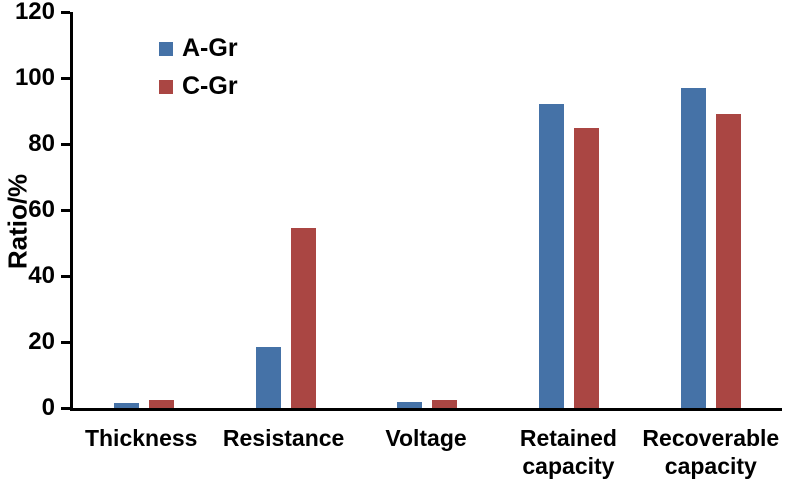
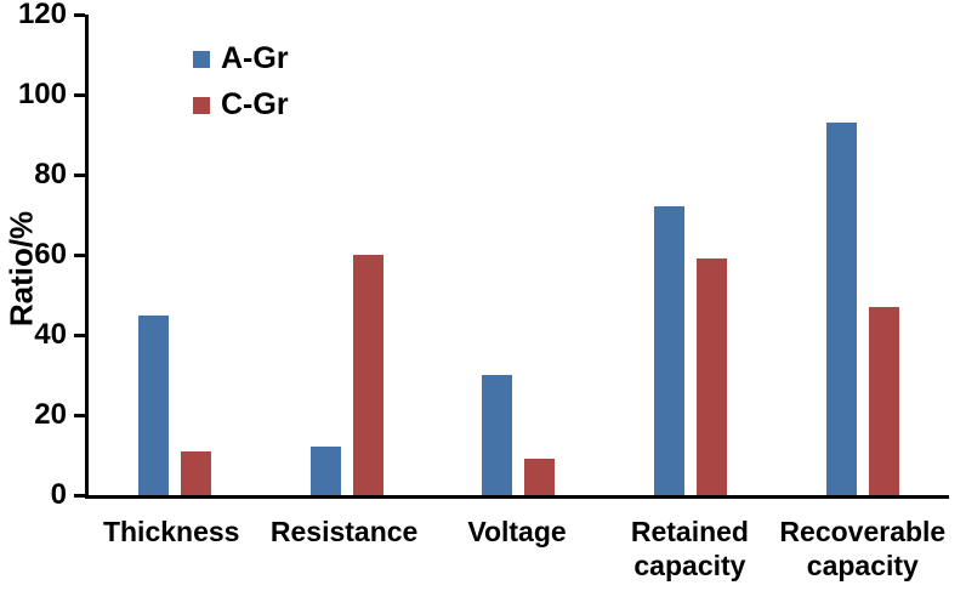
A-Gr/Thickness: 2 -> 45
C-Gr/Thickness: 2 -> 11
A-Gr/Resistance: 18 -> 12
C-Gr/Resistance: 54 -> 60
A-Gr/Voltage: 2 -> 30
C-Gr/Voltage: 2 -> 9
A-Gr/Retained capacity: 92 -> 72
C-Gr/Retained capacity: 85 -> 59
A-Gr/Recoverable capacity: 97 -> 93
C-Gr/Recoverable capacity: 89 -> 47
